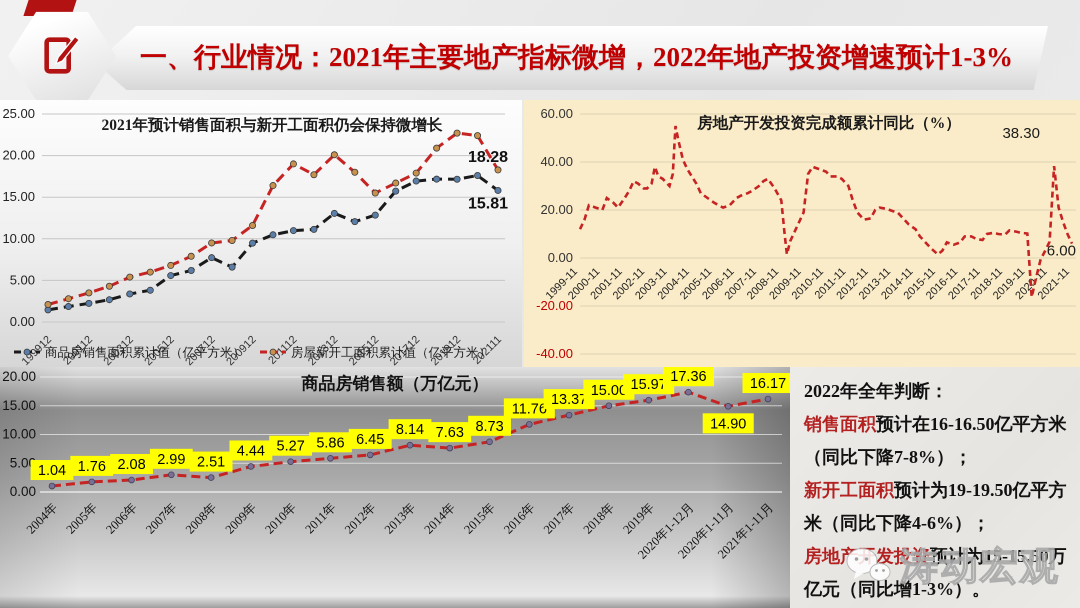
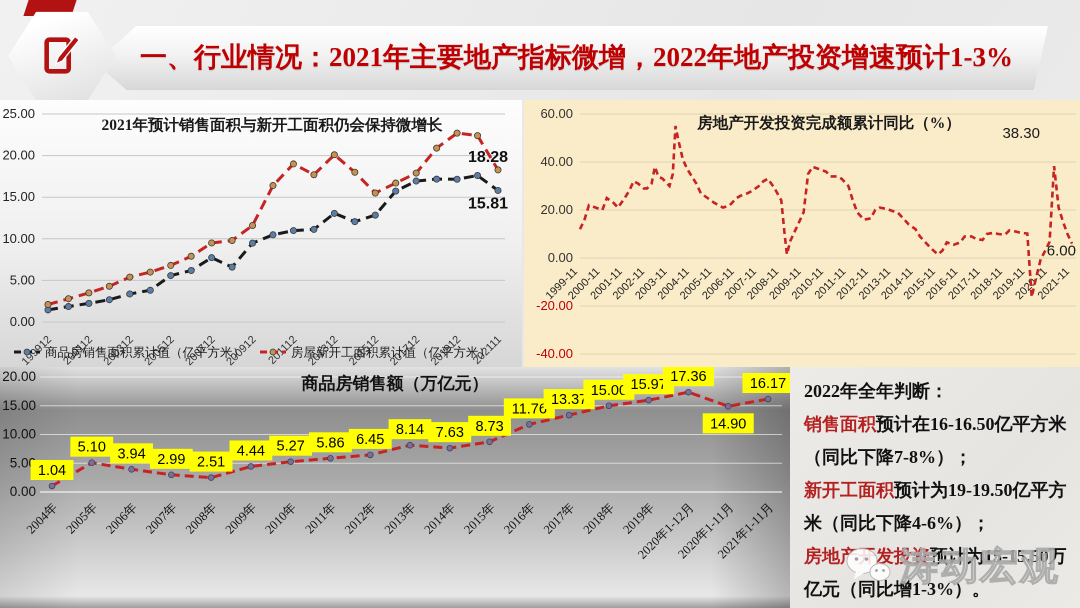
商品房销售额（万亿元）/2005年: 1.76 -> 5.10
商品房销售额（万亿元）/2006年: 2.08 -> 3.94
